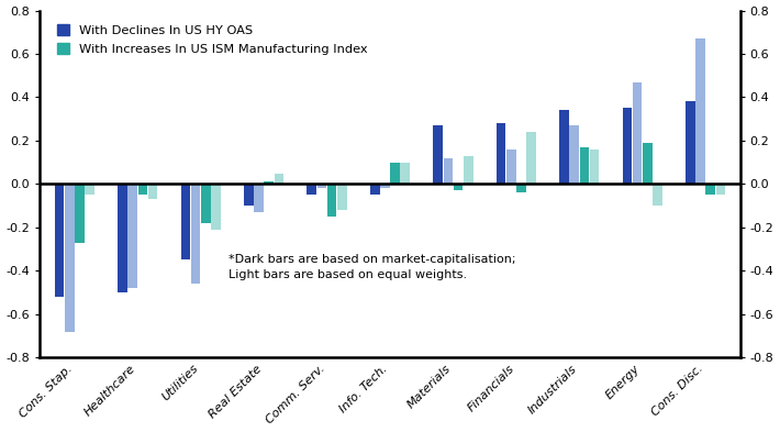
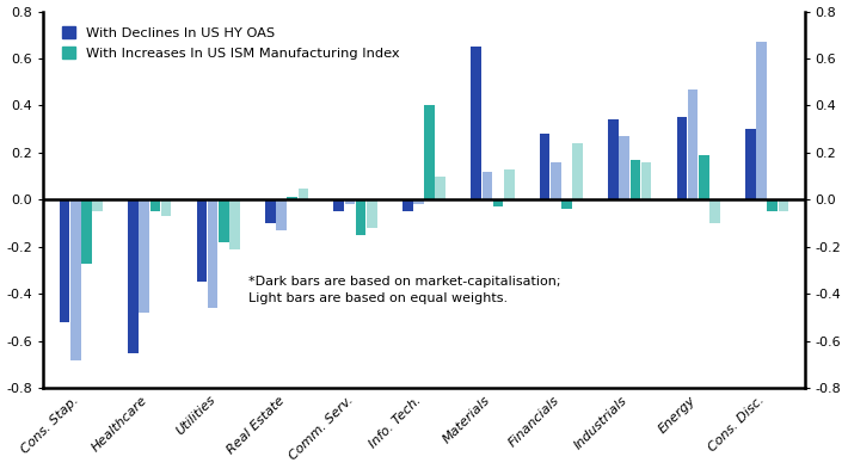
With Declines In US HY OAS/Healthcare: -0.50 -> -0.65
With Increases In US ISM Manufacturing Index/Info. Tech.: 0.10 -> 0.40
With Declines In US HY OAS/Materials: 0.27 -> 0.65
With Declines In US HY OAS/Cons. Disc.: 0.38 -> 0.30
